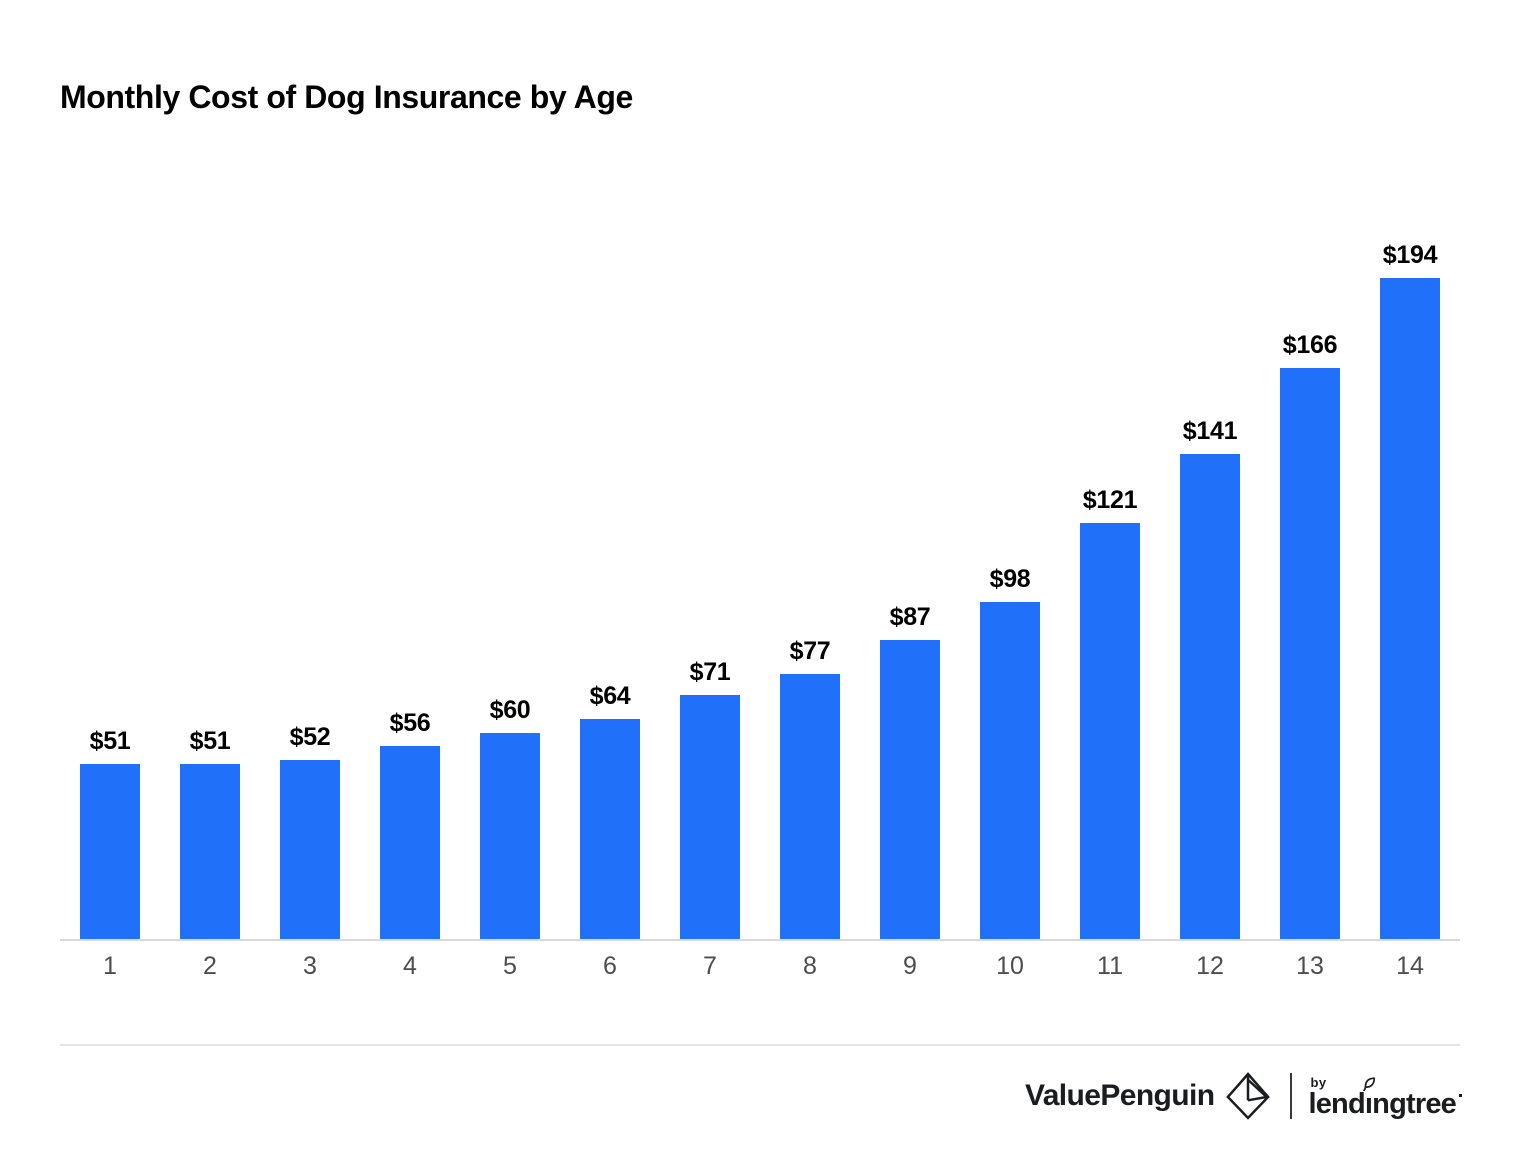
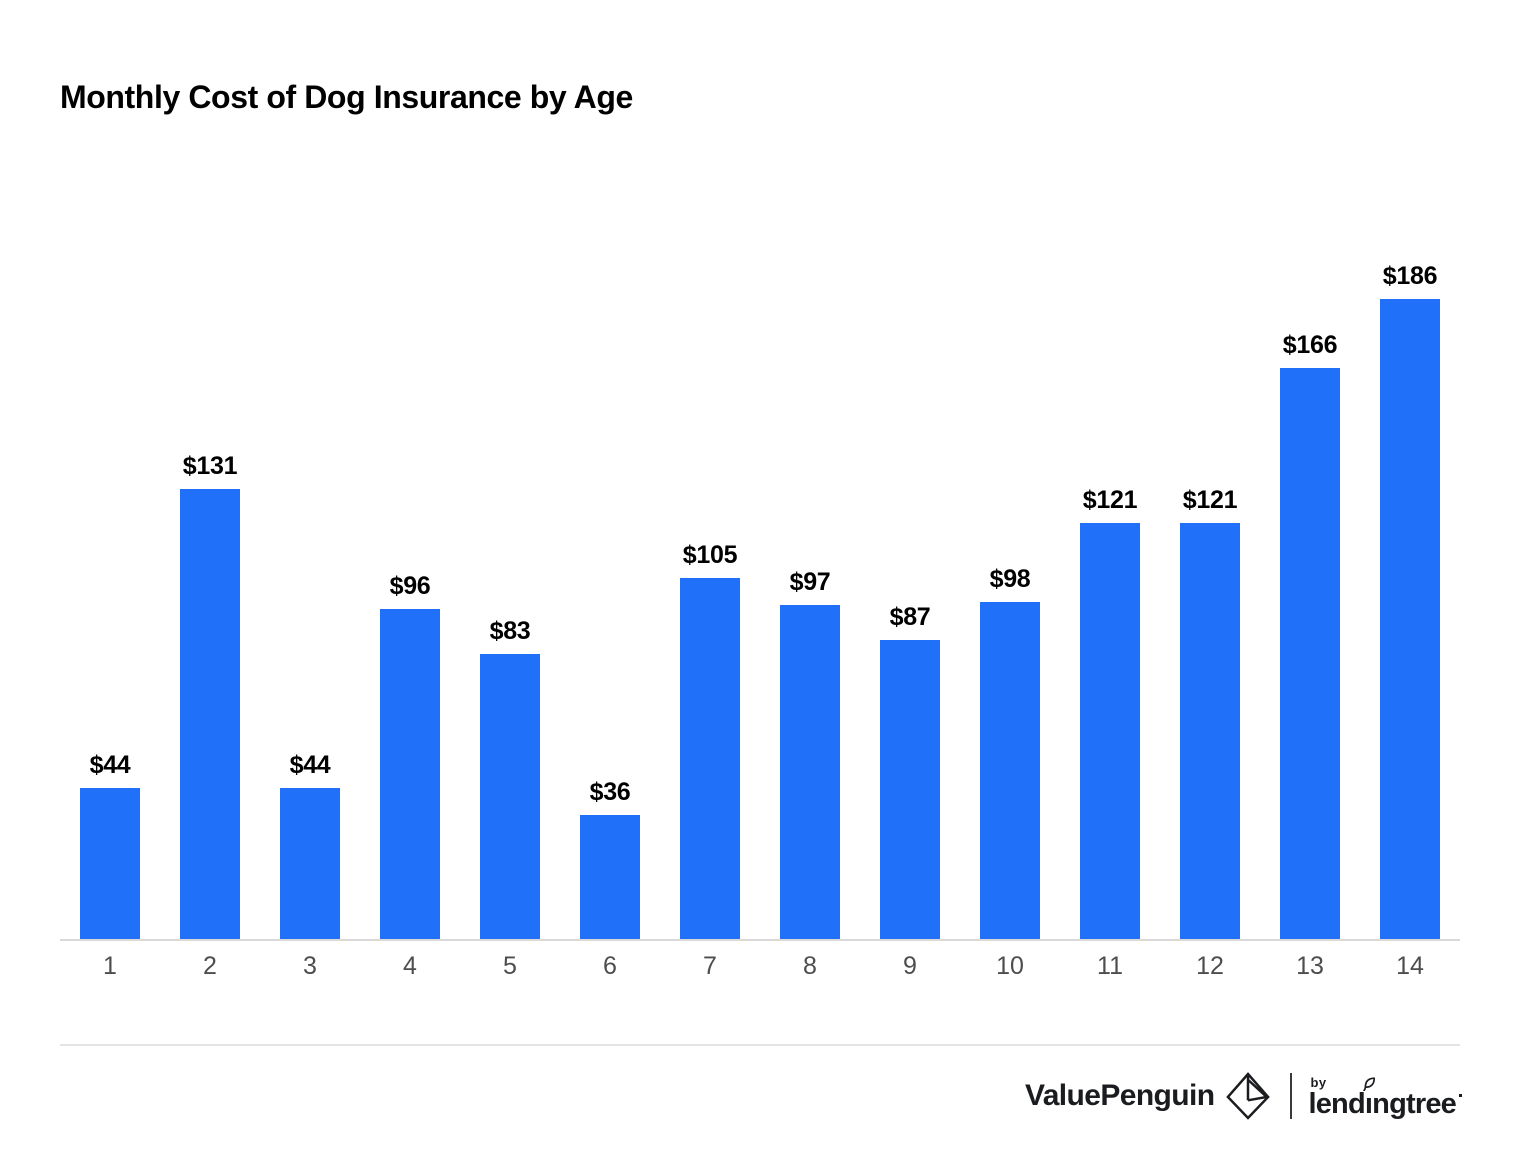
1: $51 -> $44
2: $51 -> $131
3: $52 -> $44
4: $56 -> $96
5: $60 -> $83
6: $64 -> $36
7: $71 -> $105
8: $77 -> $97
12: $141 -> $121
14: $194 -> $186
